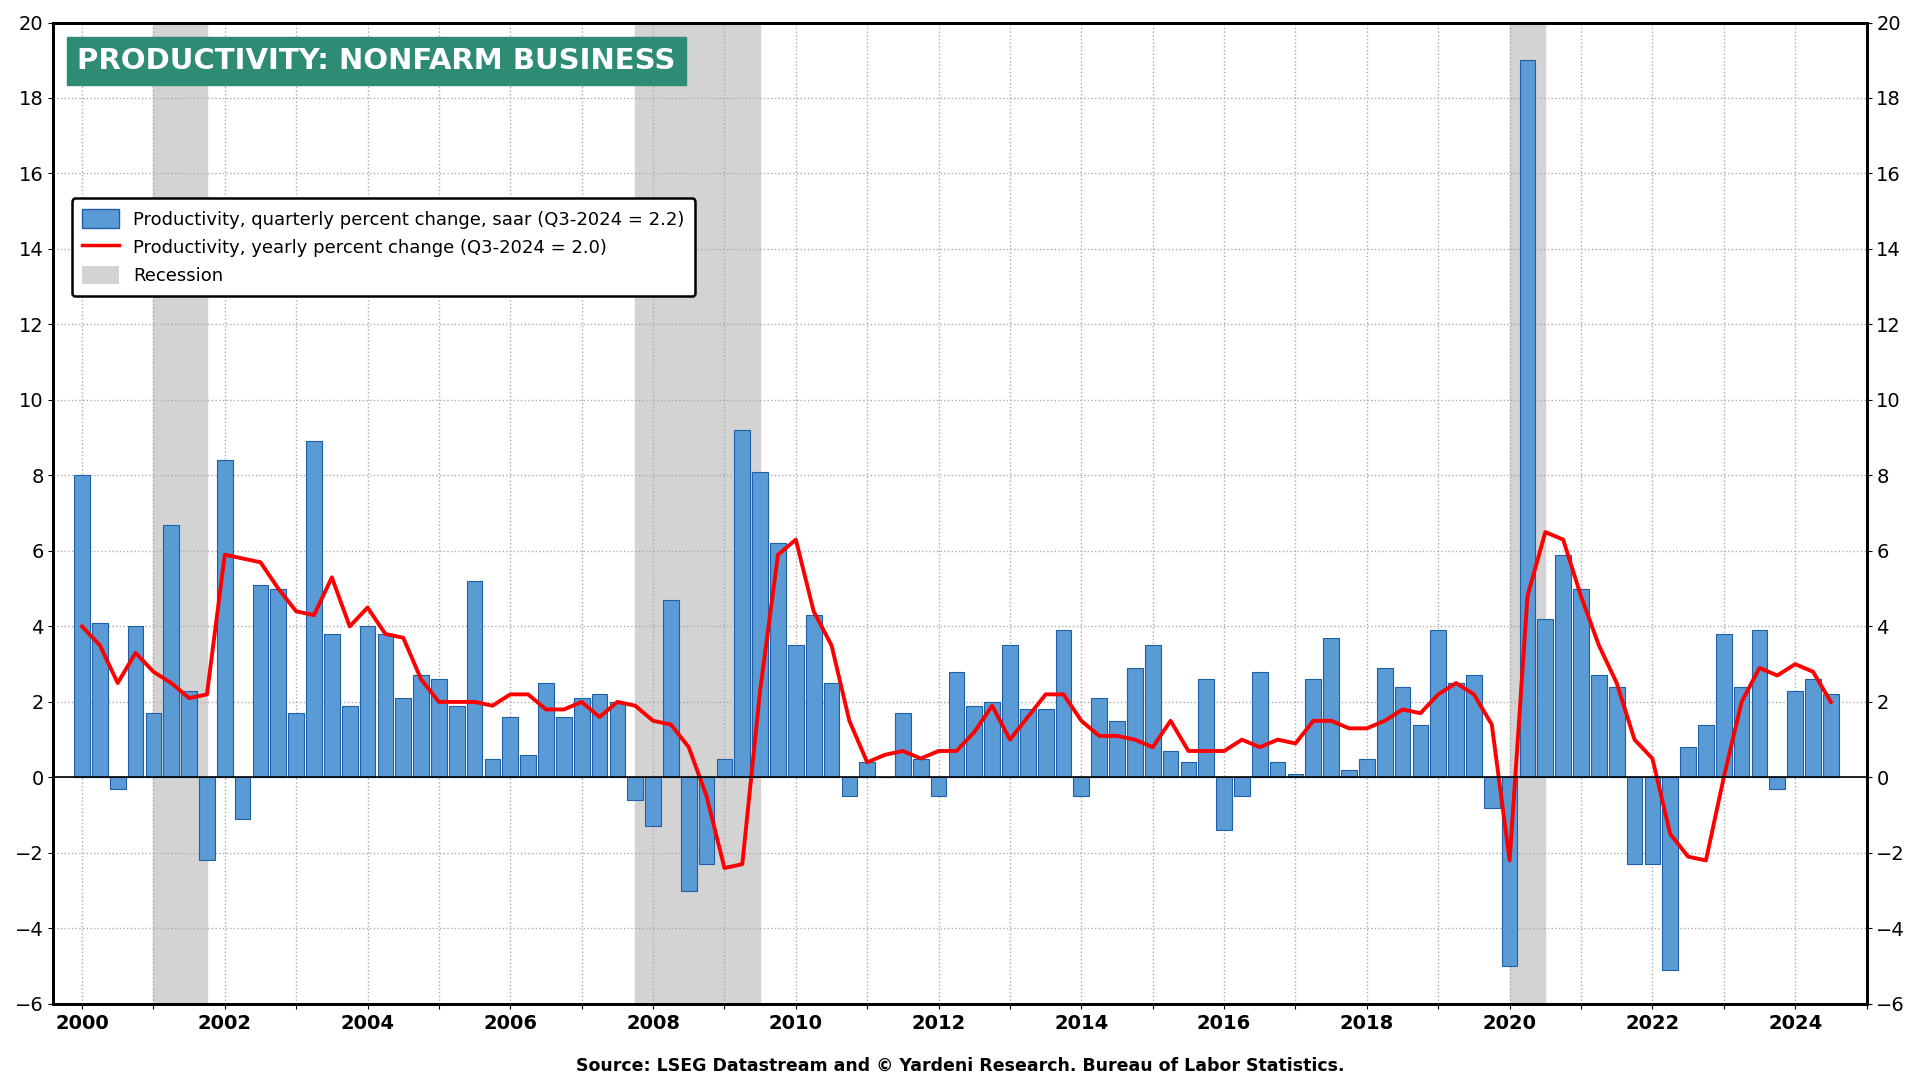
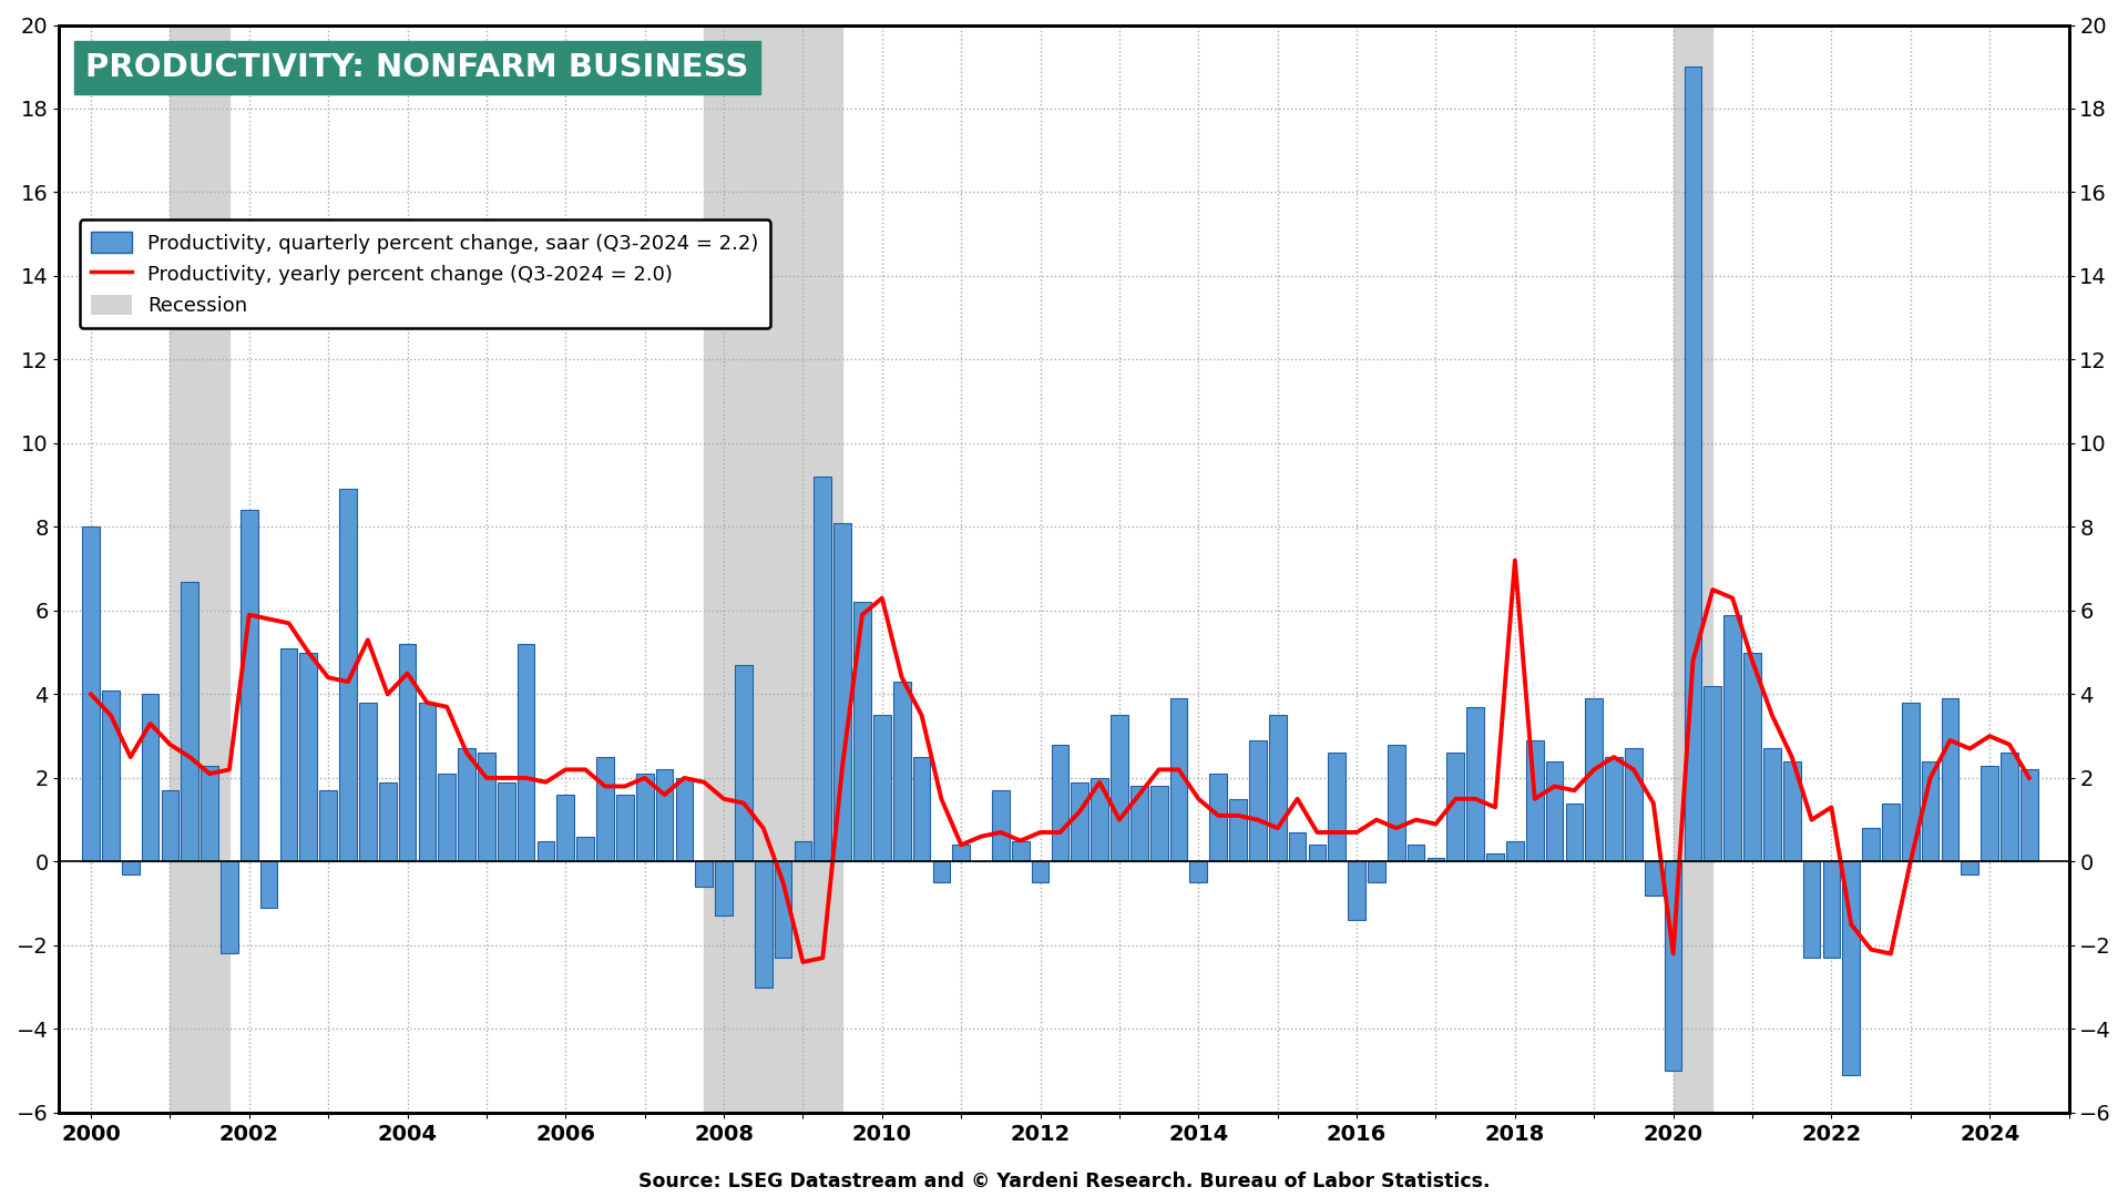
Productivity, quarterly percent change, saar (Q3-2024 = 2.2)/2004: 4.0 -> 5.2
Productivity, yearly percent change (Q3-2024 = 2.0)/2018: 1.3 -> 7.2
Productivity, yearly percent change (Q3-2024 = 2.0)/2022: 0.5 -> 1.3
